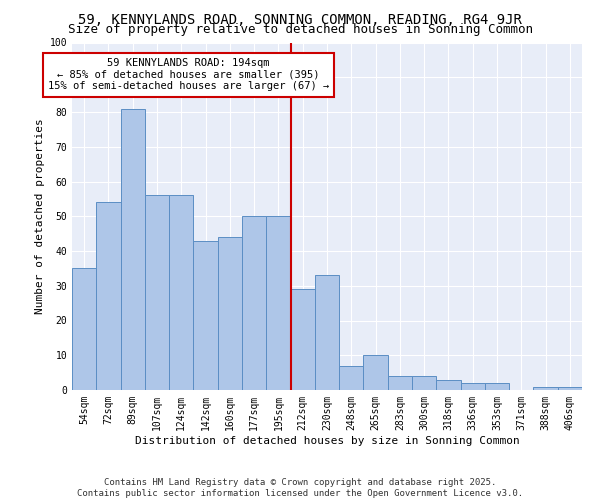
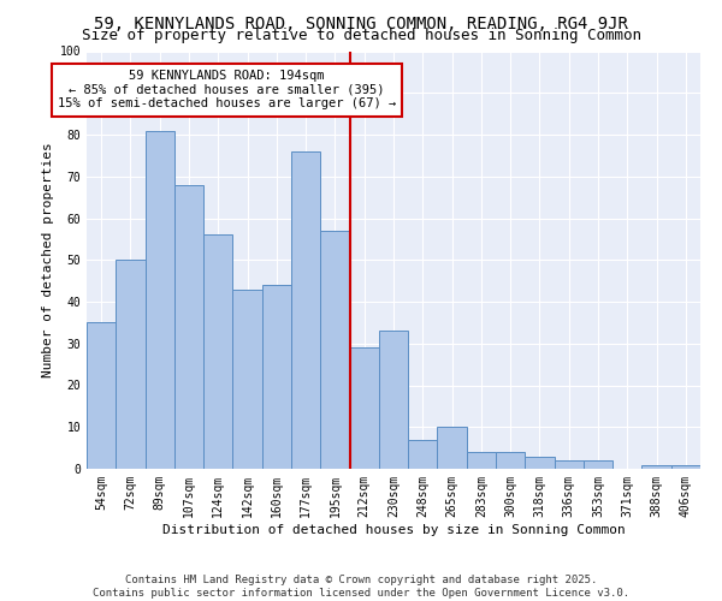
72sqm: 54 -> 50
107sqm: 56 -> 68
177sqm: 50 -> 76
195sqm: 50 -> 57
